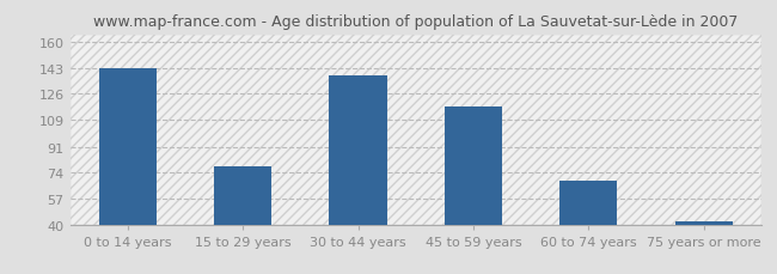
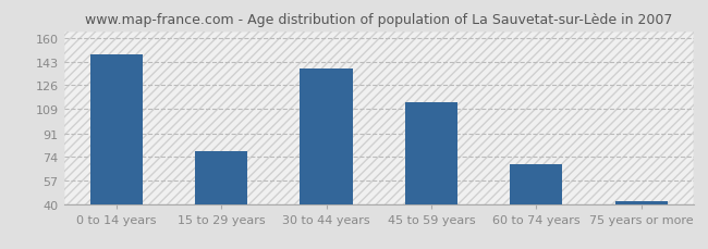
0 to 14 years: 143 -> 148
45 to 59 years: 118 -> 114
